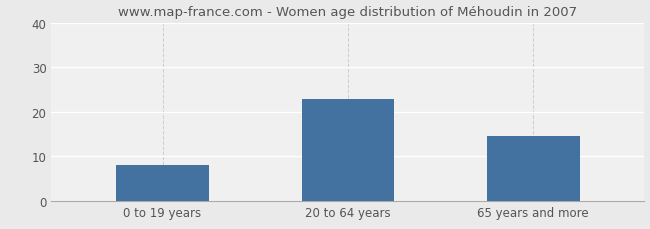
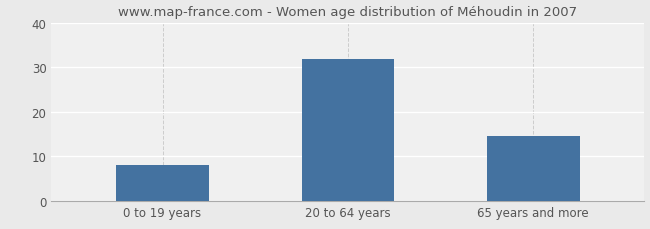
20 to 64 years: 23.0 -> 32.0
